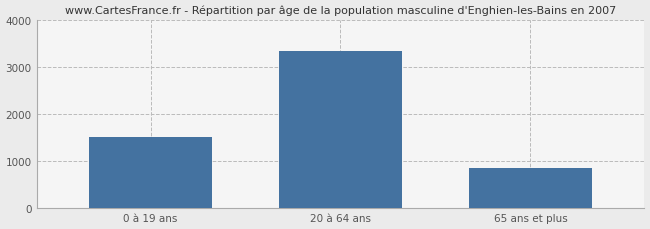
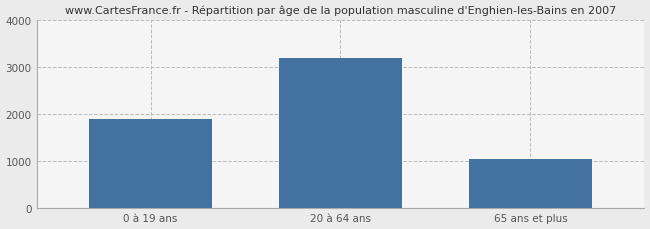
0 à 19 ans: 1510 -> 1900
20 à 64 ans: 3330 -> 3200
65 ans et plus: 850 -> 1050
